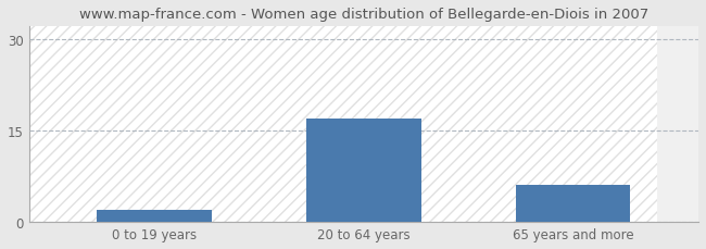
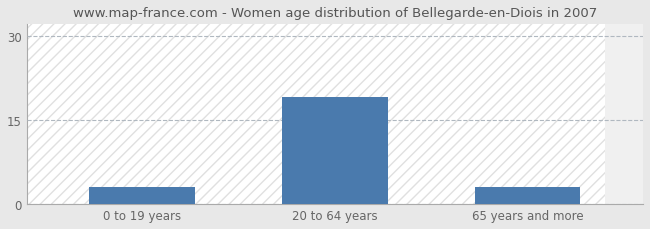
0 to 19 years: 2 -> 3
20 to 64 years: 17 -> 19
65 years and more: 6 -> 3
